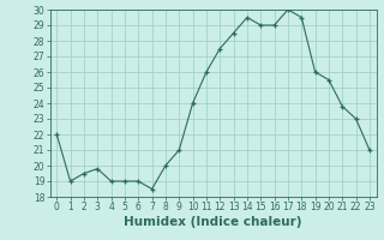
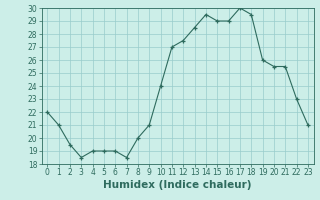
1: 19.0 -> 21.0
3: 19.8 -> 18.5
11: 26.0 -> 27.0
21: 23.8 -> 25.5
